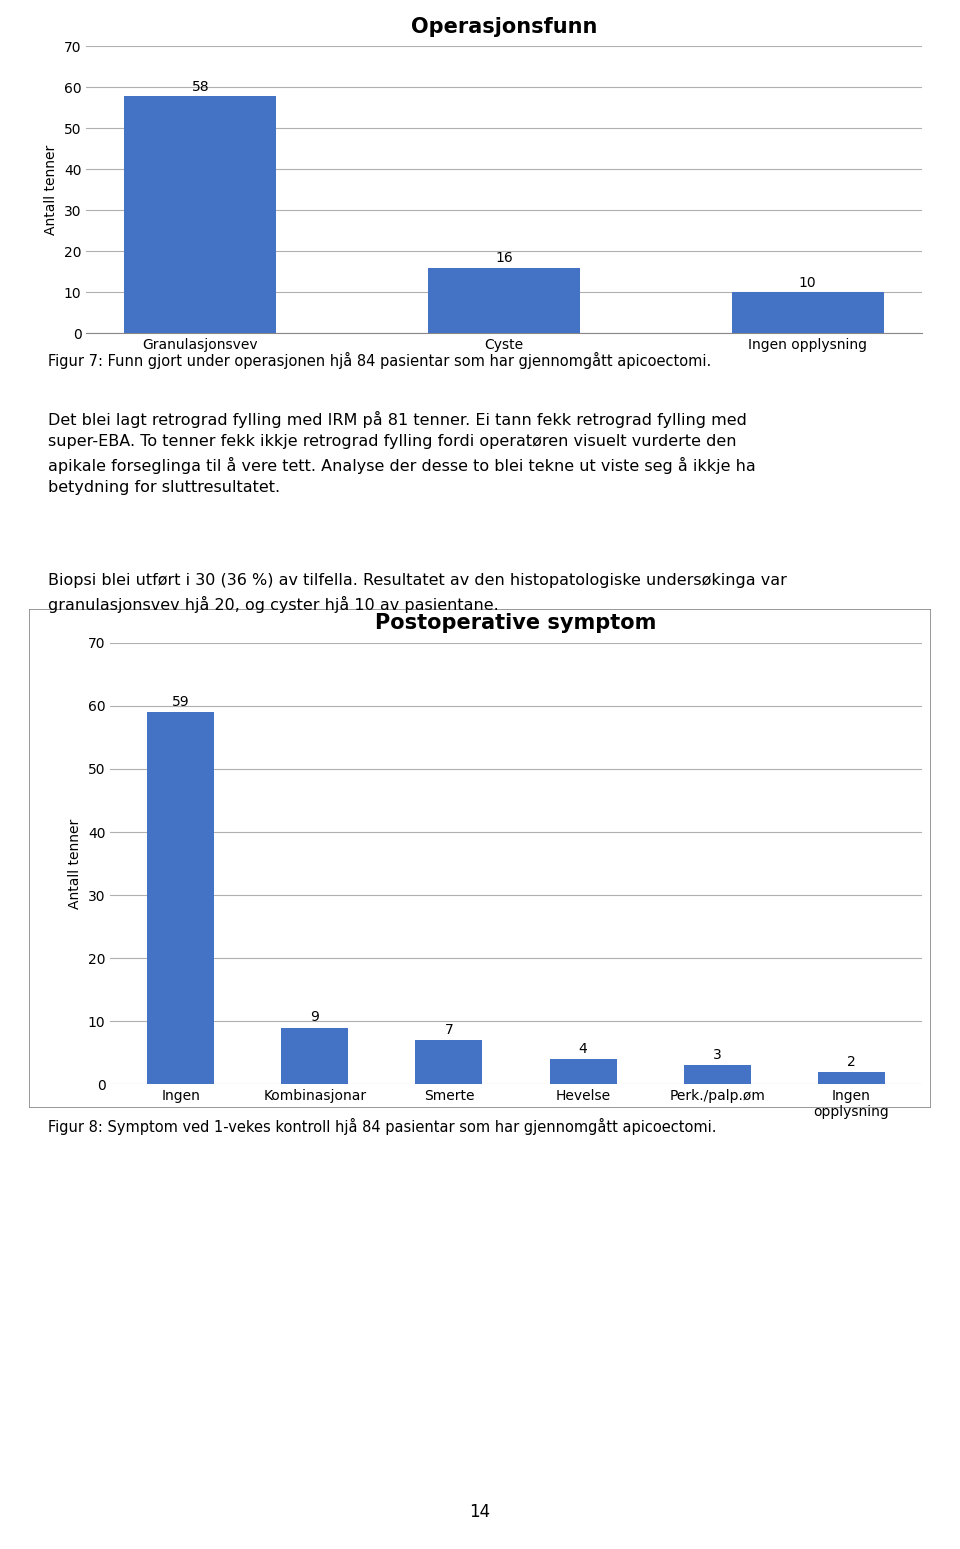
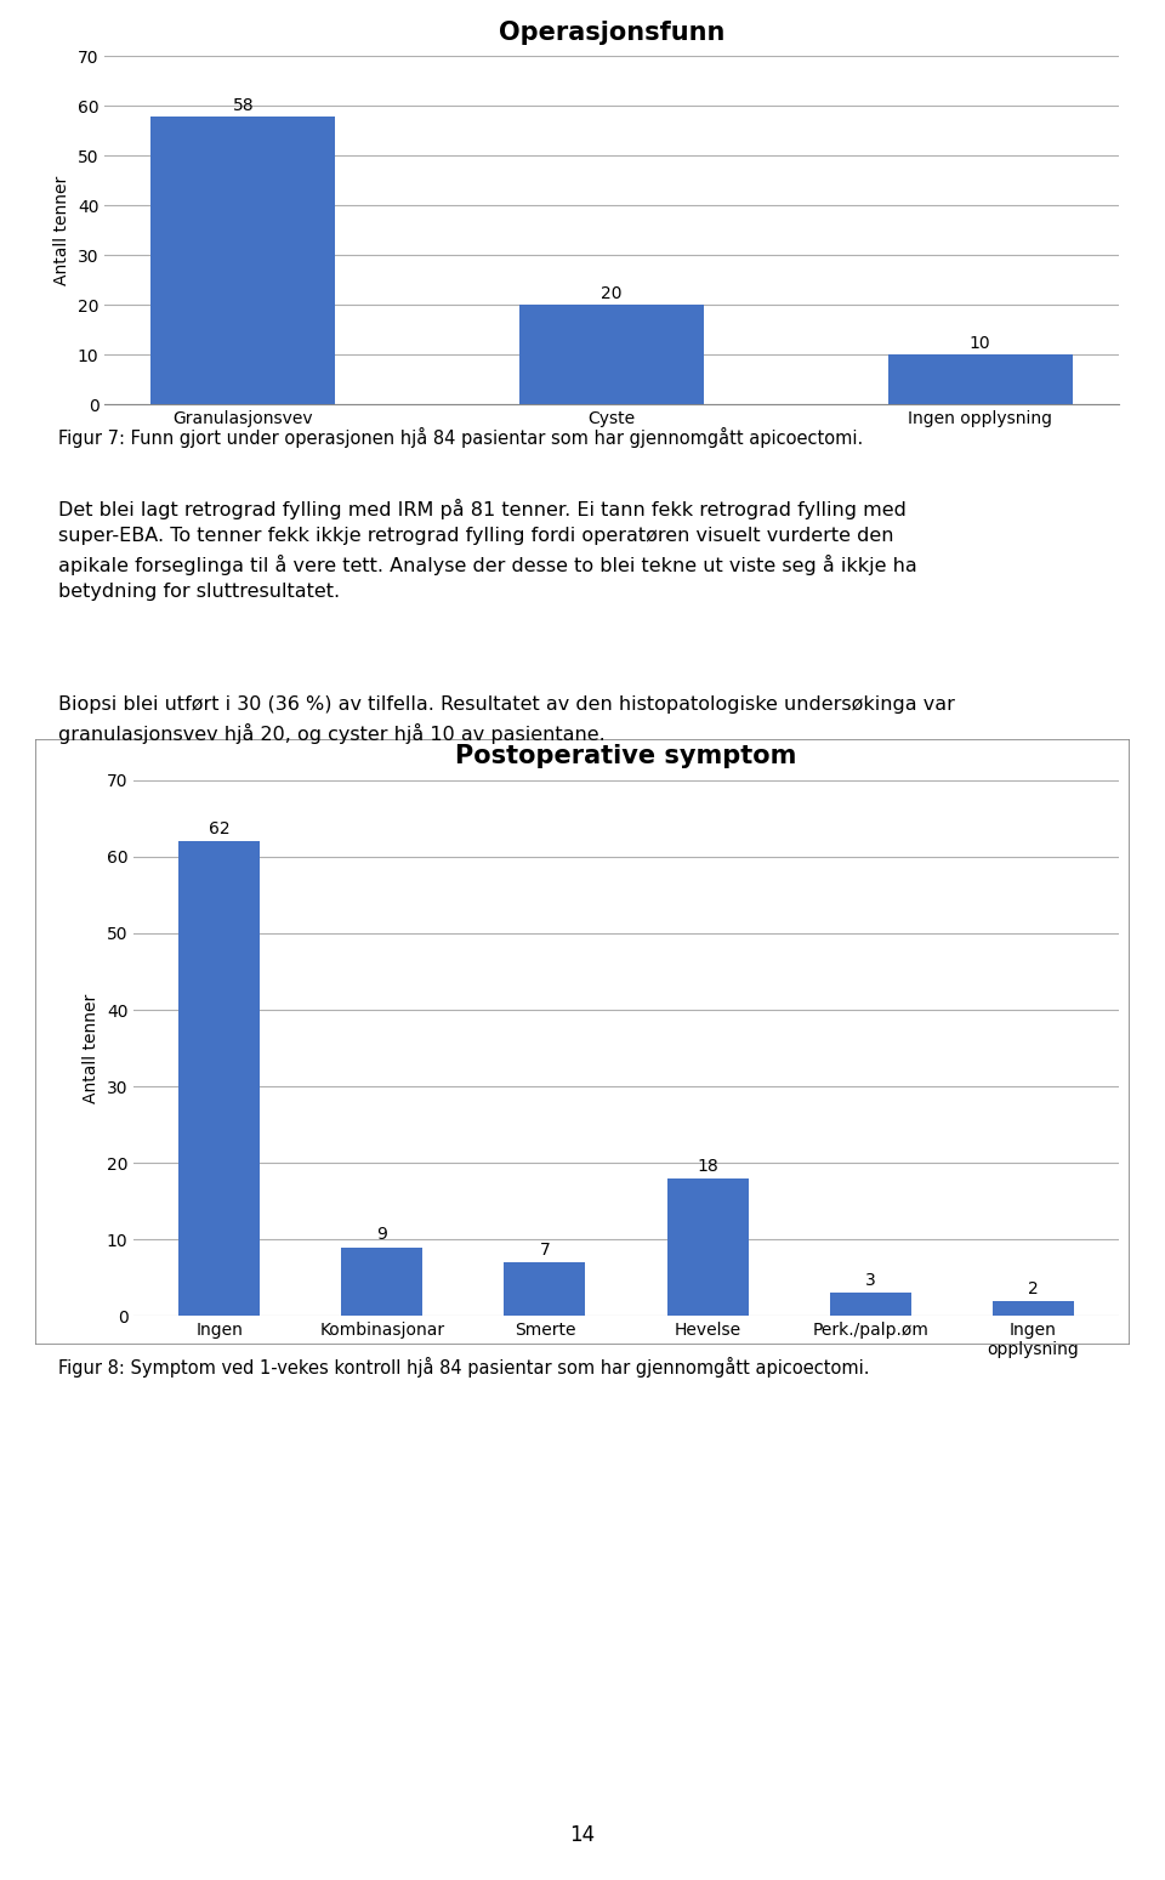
Operasjonsfunn/Cyste: 16 -> 20
Postoperative symptom/Ingen: 59 -> 62
Postoperative symptom/Hevelse: 4 -> 18
